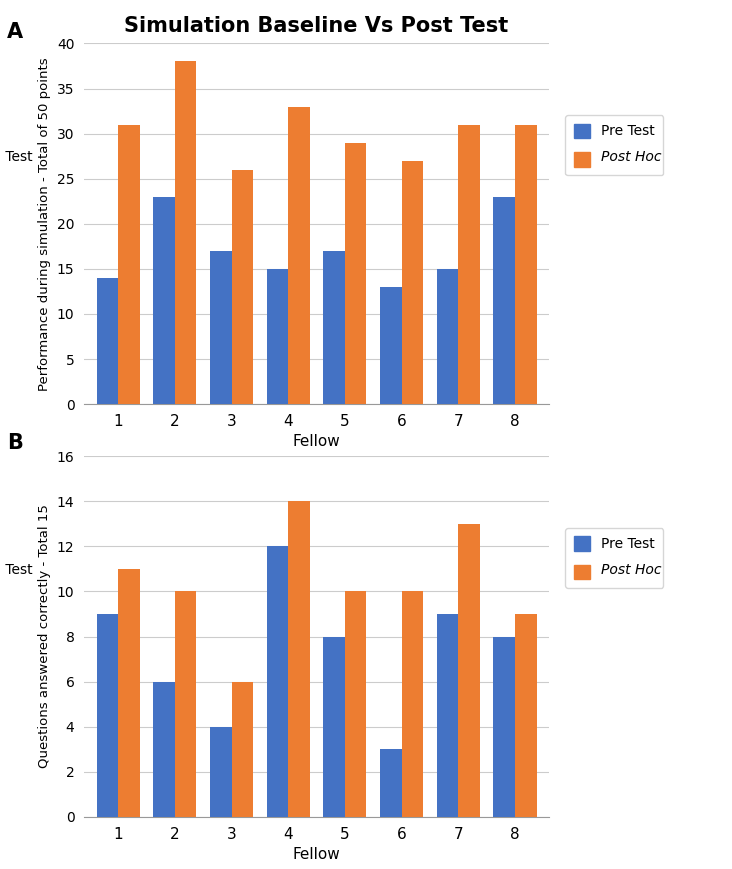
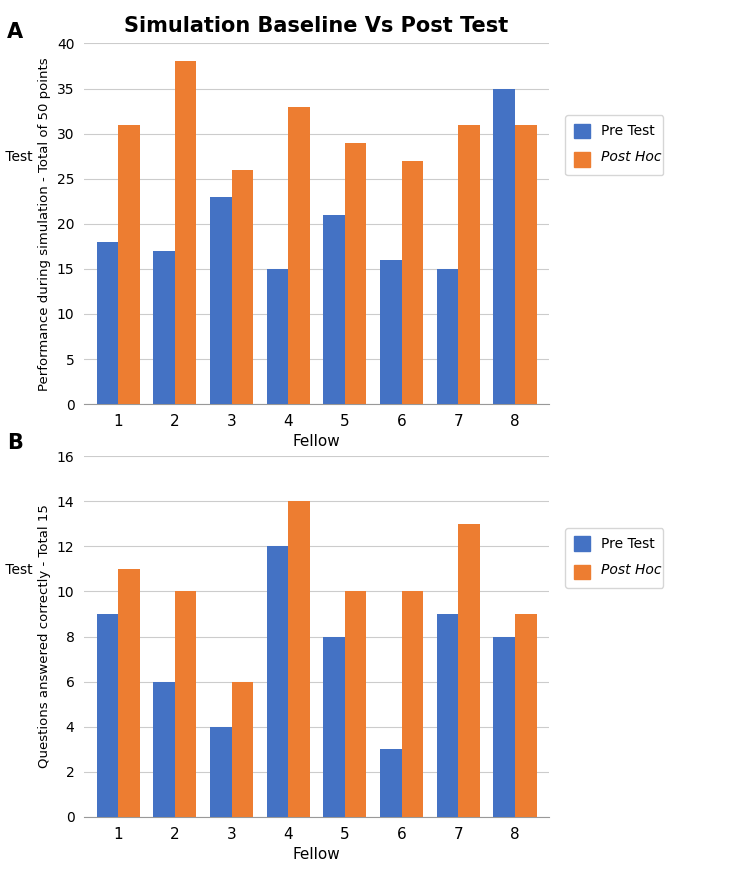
Simulation Baseline Vs Post Test/Pre Test/1: 14 -> 18
Simulation Baseline Vs Post Test/Pre Test/2: 23 -> 17
Simulation Baseline Vs Post Test/Pre Test/3: 17 -> 23
Simulation Baseline Vs Post Test/Pre Test/5: 17 -> 21
Simulation Baseline Vs Post Test/Pre Test/6: 13 -> 16
Simulation Baseline Vs Post Test/Pre Test/8: 23 -> 35
